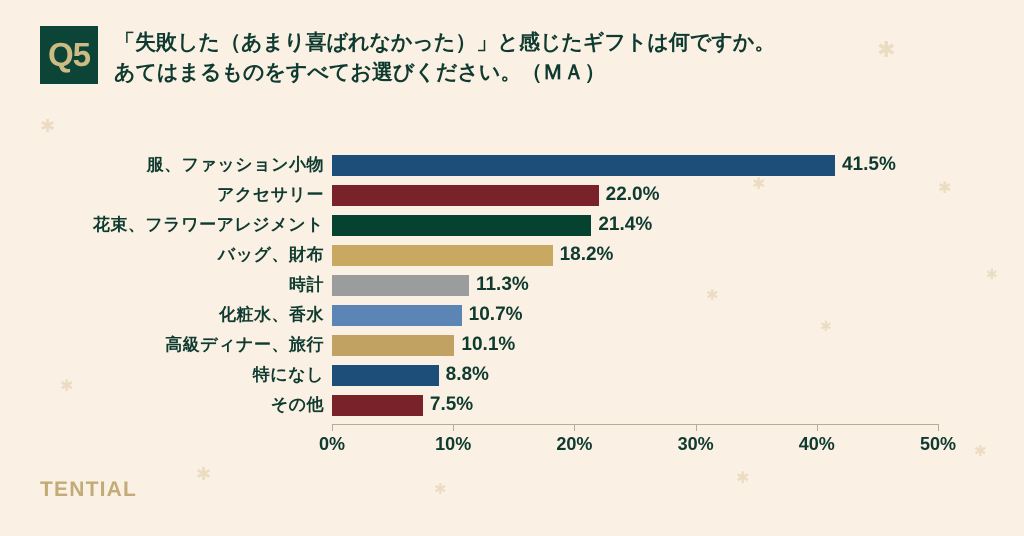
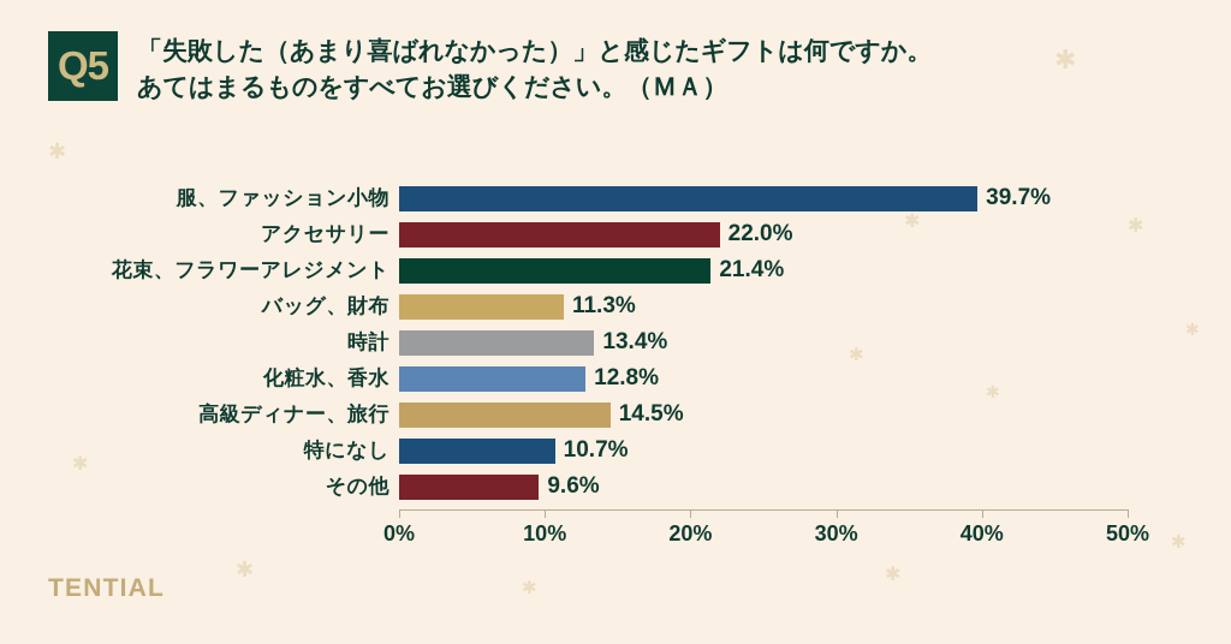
服、ファッション小物: 41.5% -> 39.7%
バッグ、財布: 18.2% -> 11.3%
時計: 11.3% -> 13.4%
化粧水、香水: 10.7% -> 12.8%
高級ディナー、旅行: 10.1% -> 14.5%
特になし: 8.8% -> 10.7%
その他: 7.5% -> 9.6%
